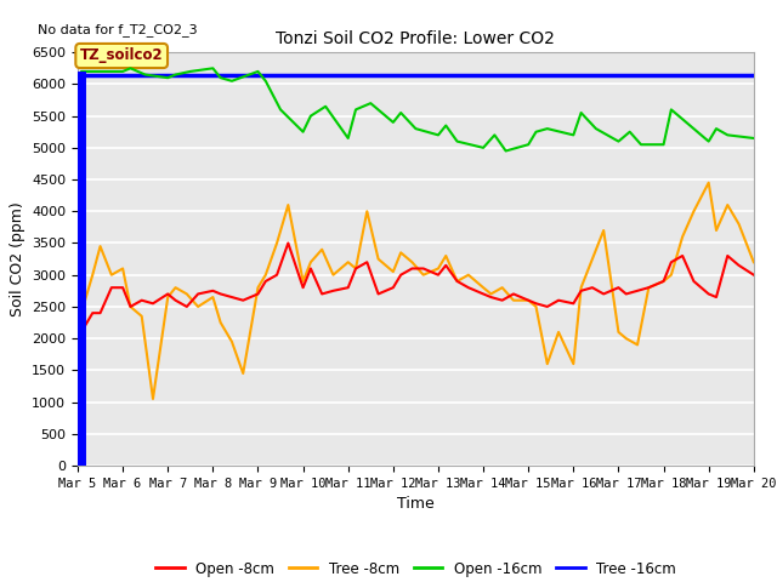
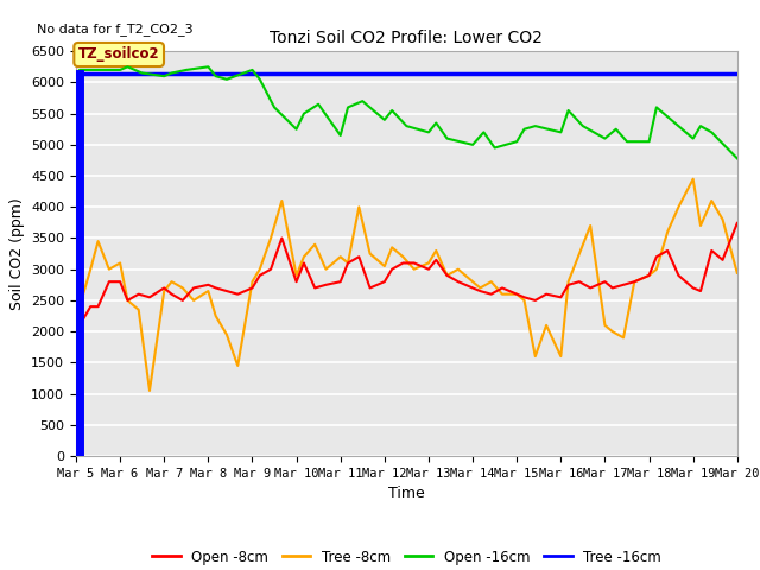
Open -16cm/Mar 20: 5150 -> 4780
Tree -8cm/Mar 20: 3200 -> 2940
Open -8cm/Mar 20: 3000 -> 3740
